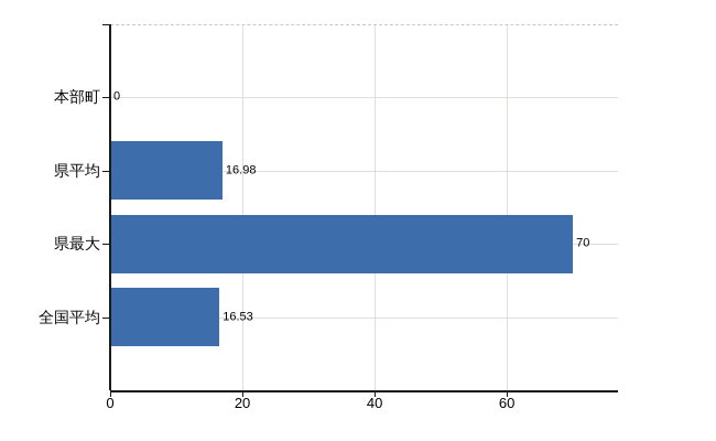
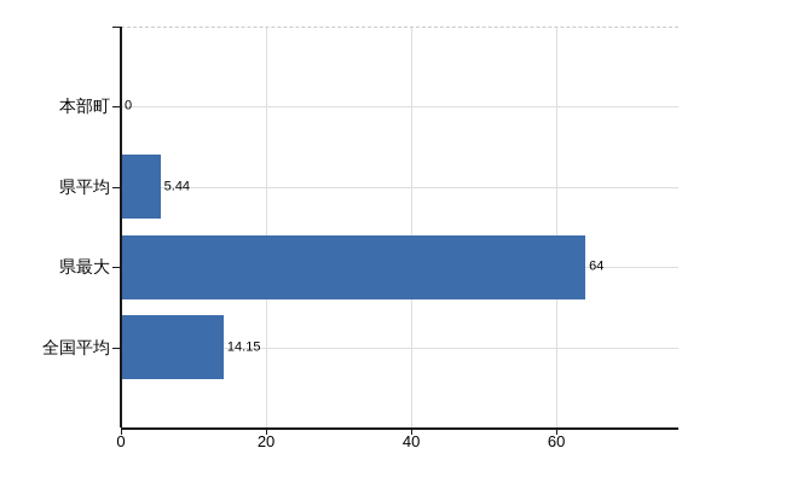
県平均: 16.98 -> 5.44
県最大: 70 -> 64
全国平均: 16.53 -> 14.15
